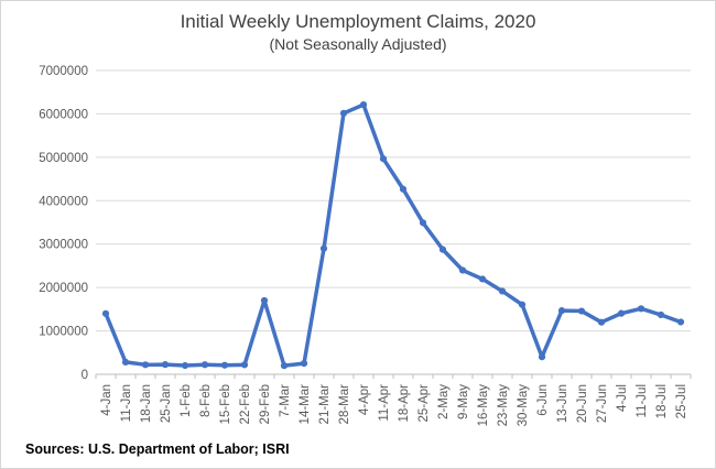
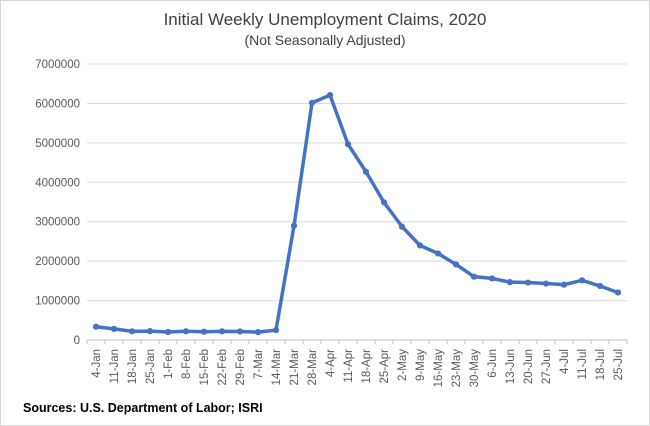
4-Jan: 1400000 -> 300000
29-Feb: 1700000 -> 200000
6-Jun: 400000 -> 1600000
27-Jun: 1200000 -> 1400000
